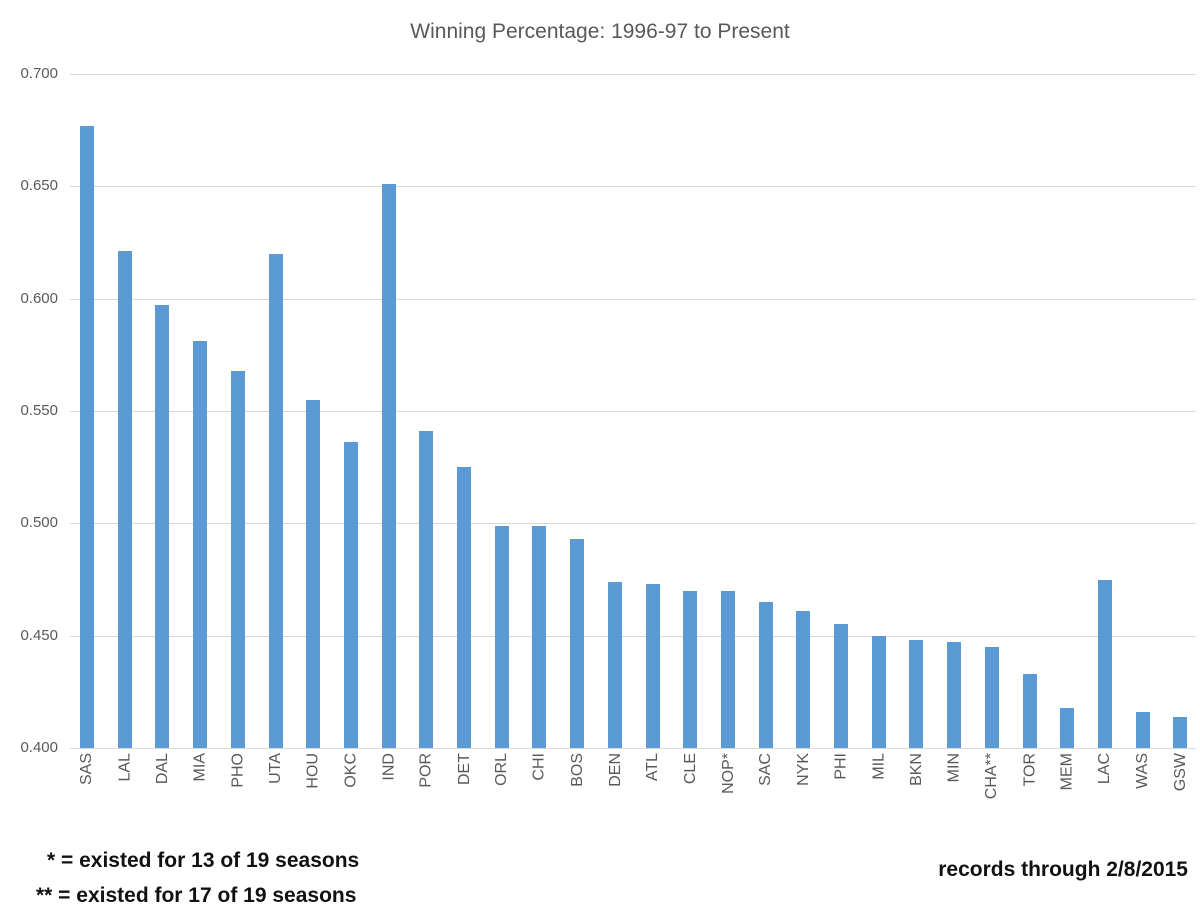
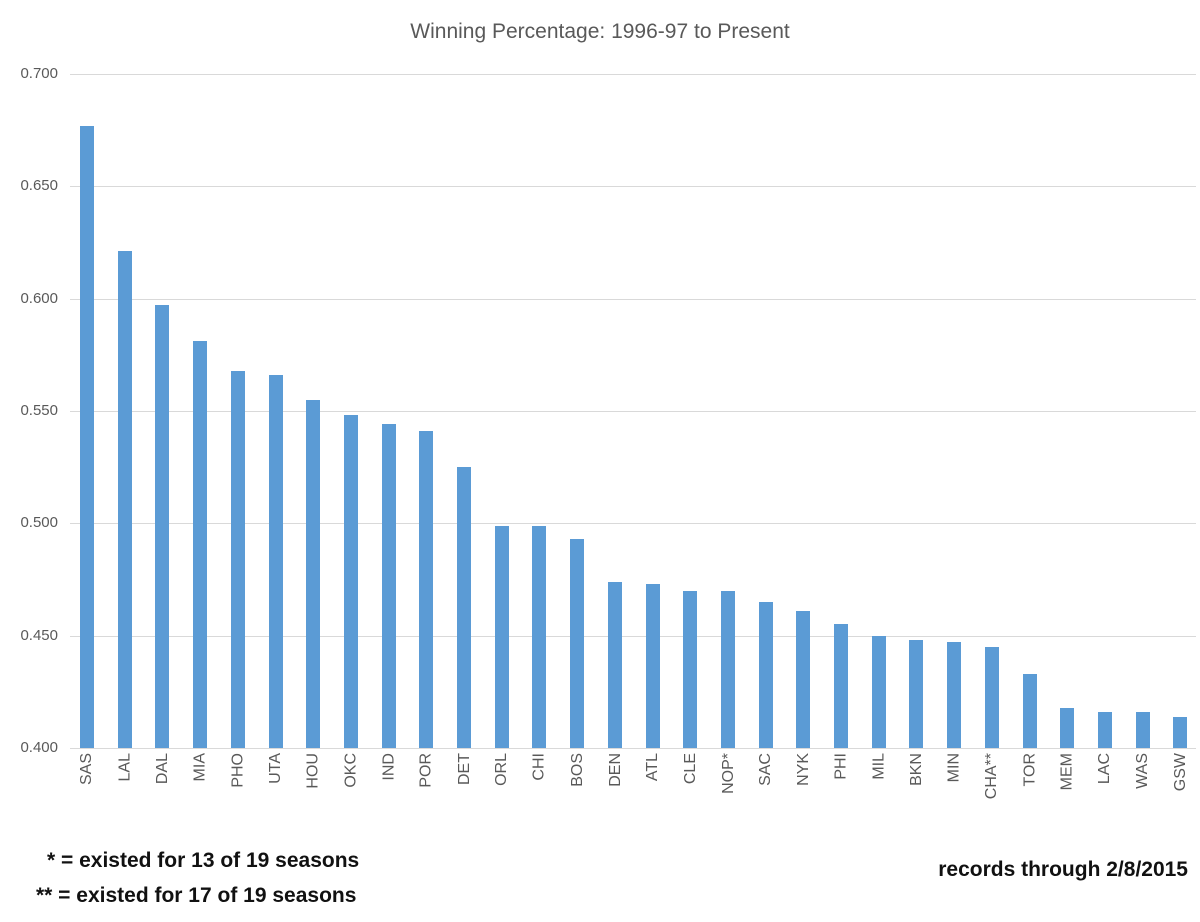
UTA: 0.620 -> 0.566
OKC: 0.536 -> 0.548
IND: 0.651 -> 0.544
LAC: 0.475 -> 0.416
